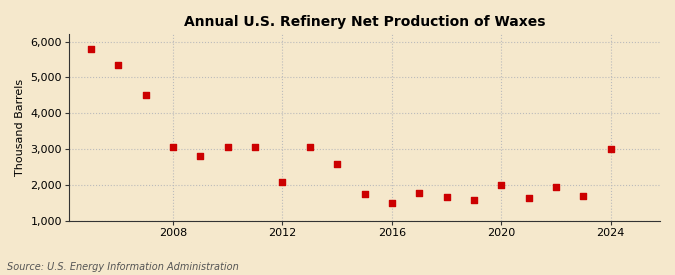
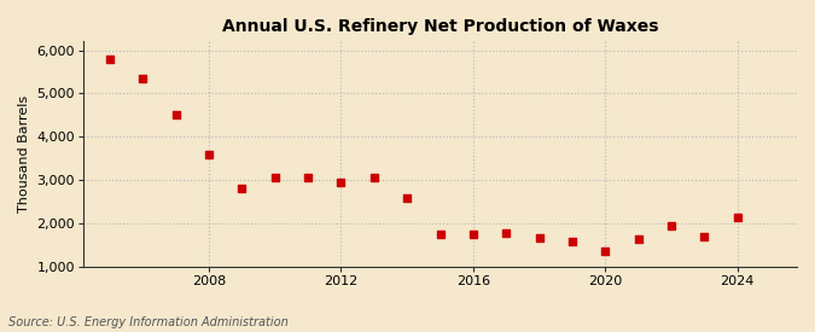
2008: 3,050 -> 3,600
2012: 2,100 -> 2,950
2016: 1,500 -> 1,750
2020: 2,000 -> 1,350
2024: 3,000 -> 2,150
